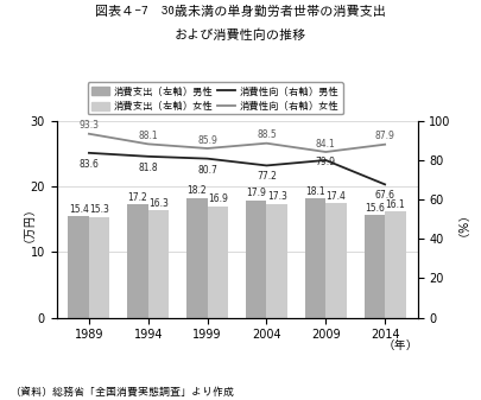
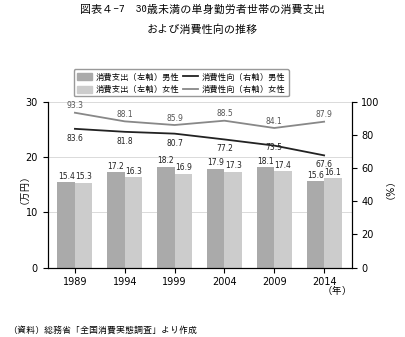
消費性向（右軸）男性/2009: 79.9 -> 73.5
